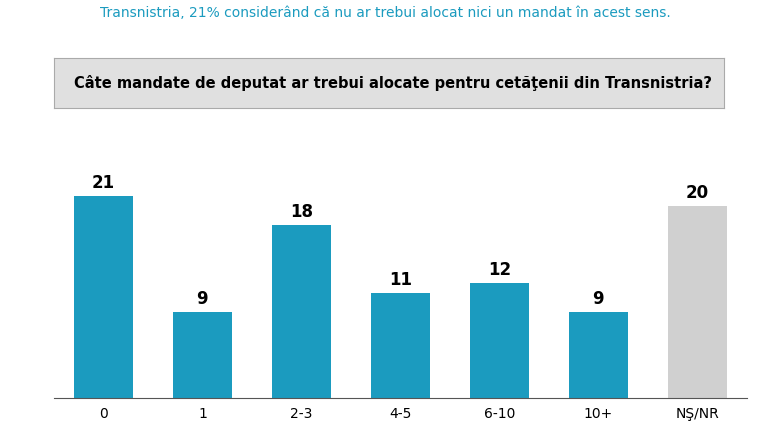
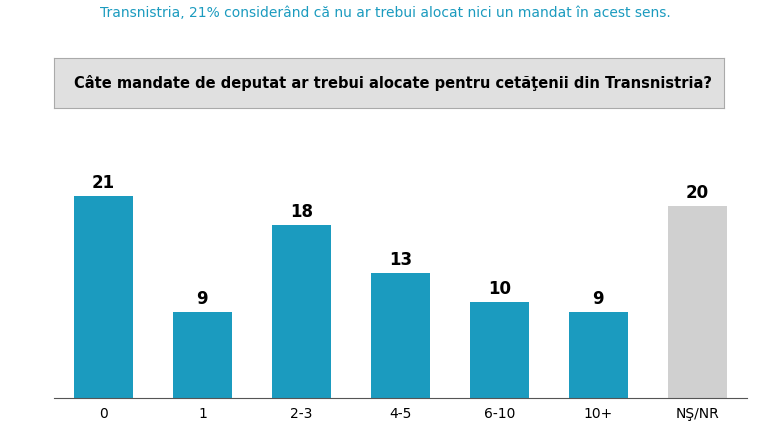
4-5: 11 -> 13
6-10: 12 -> 10
